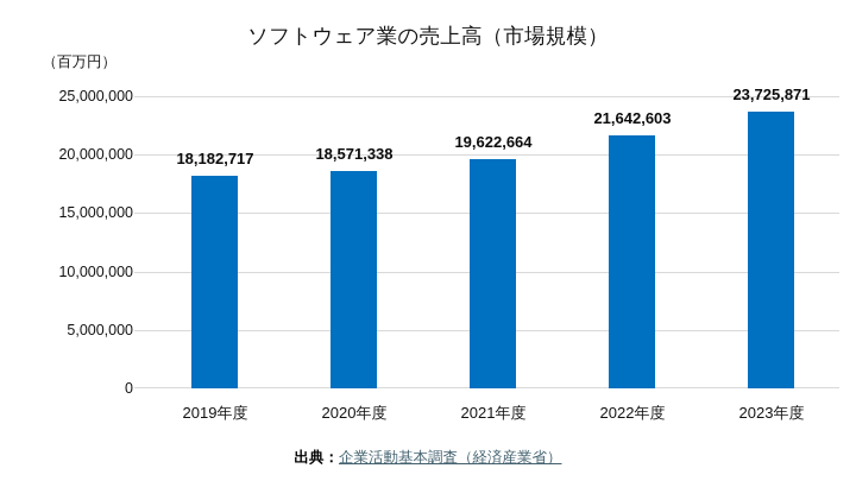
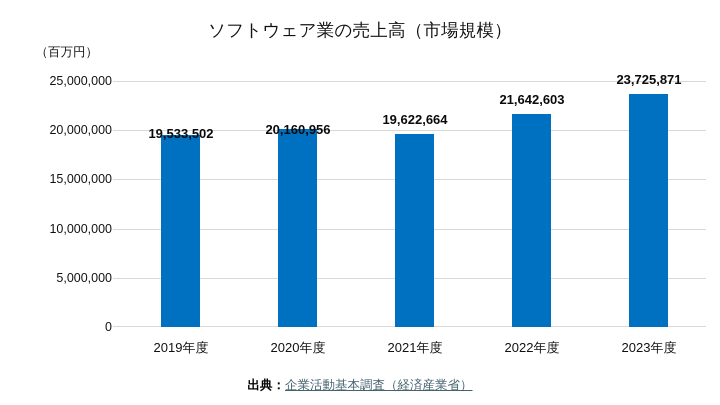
2019年度: 18,182,717 -> 19,533,502
2020年度: 18,571,338 -> 20,160,956
